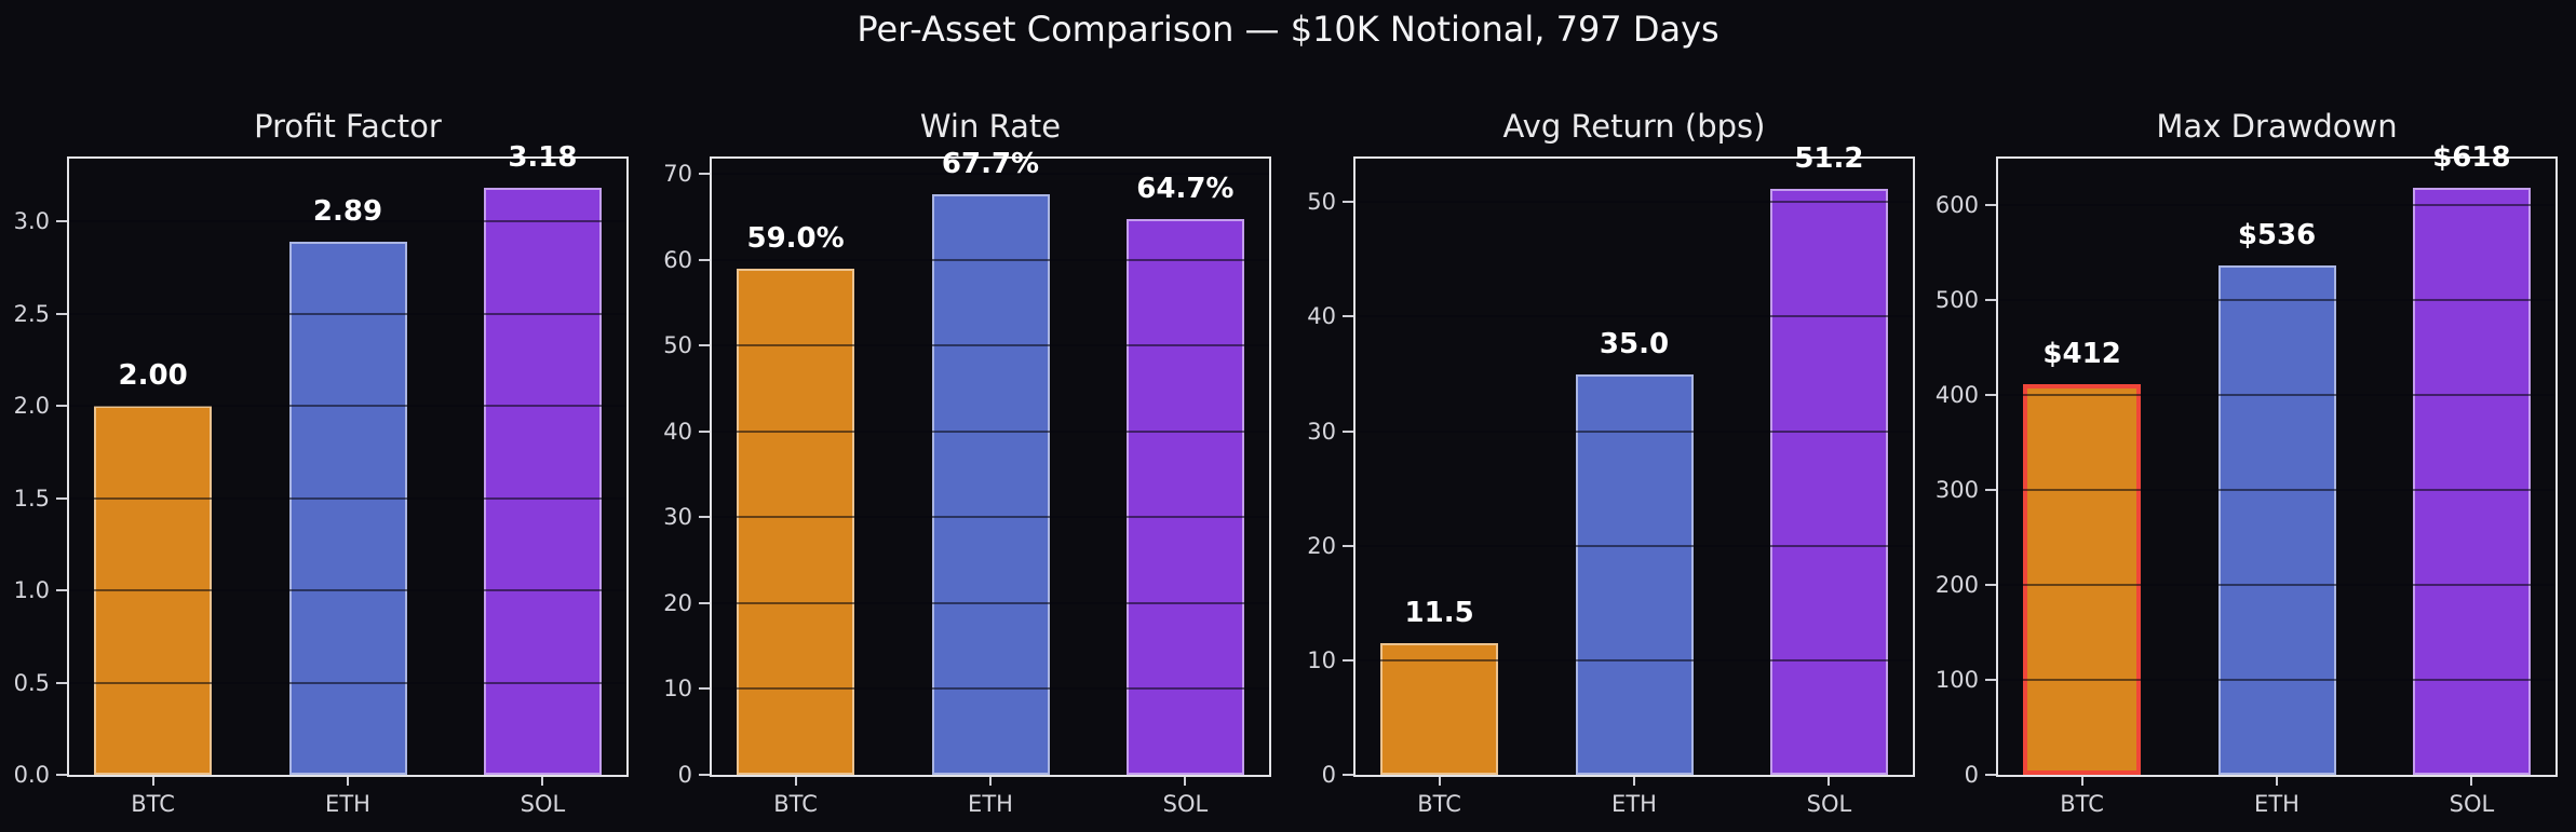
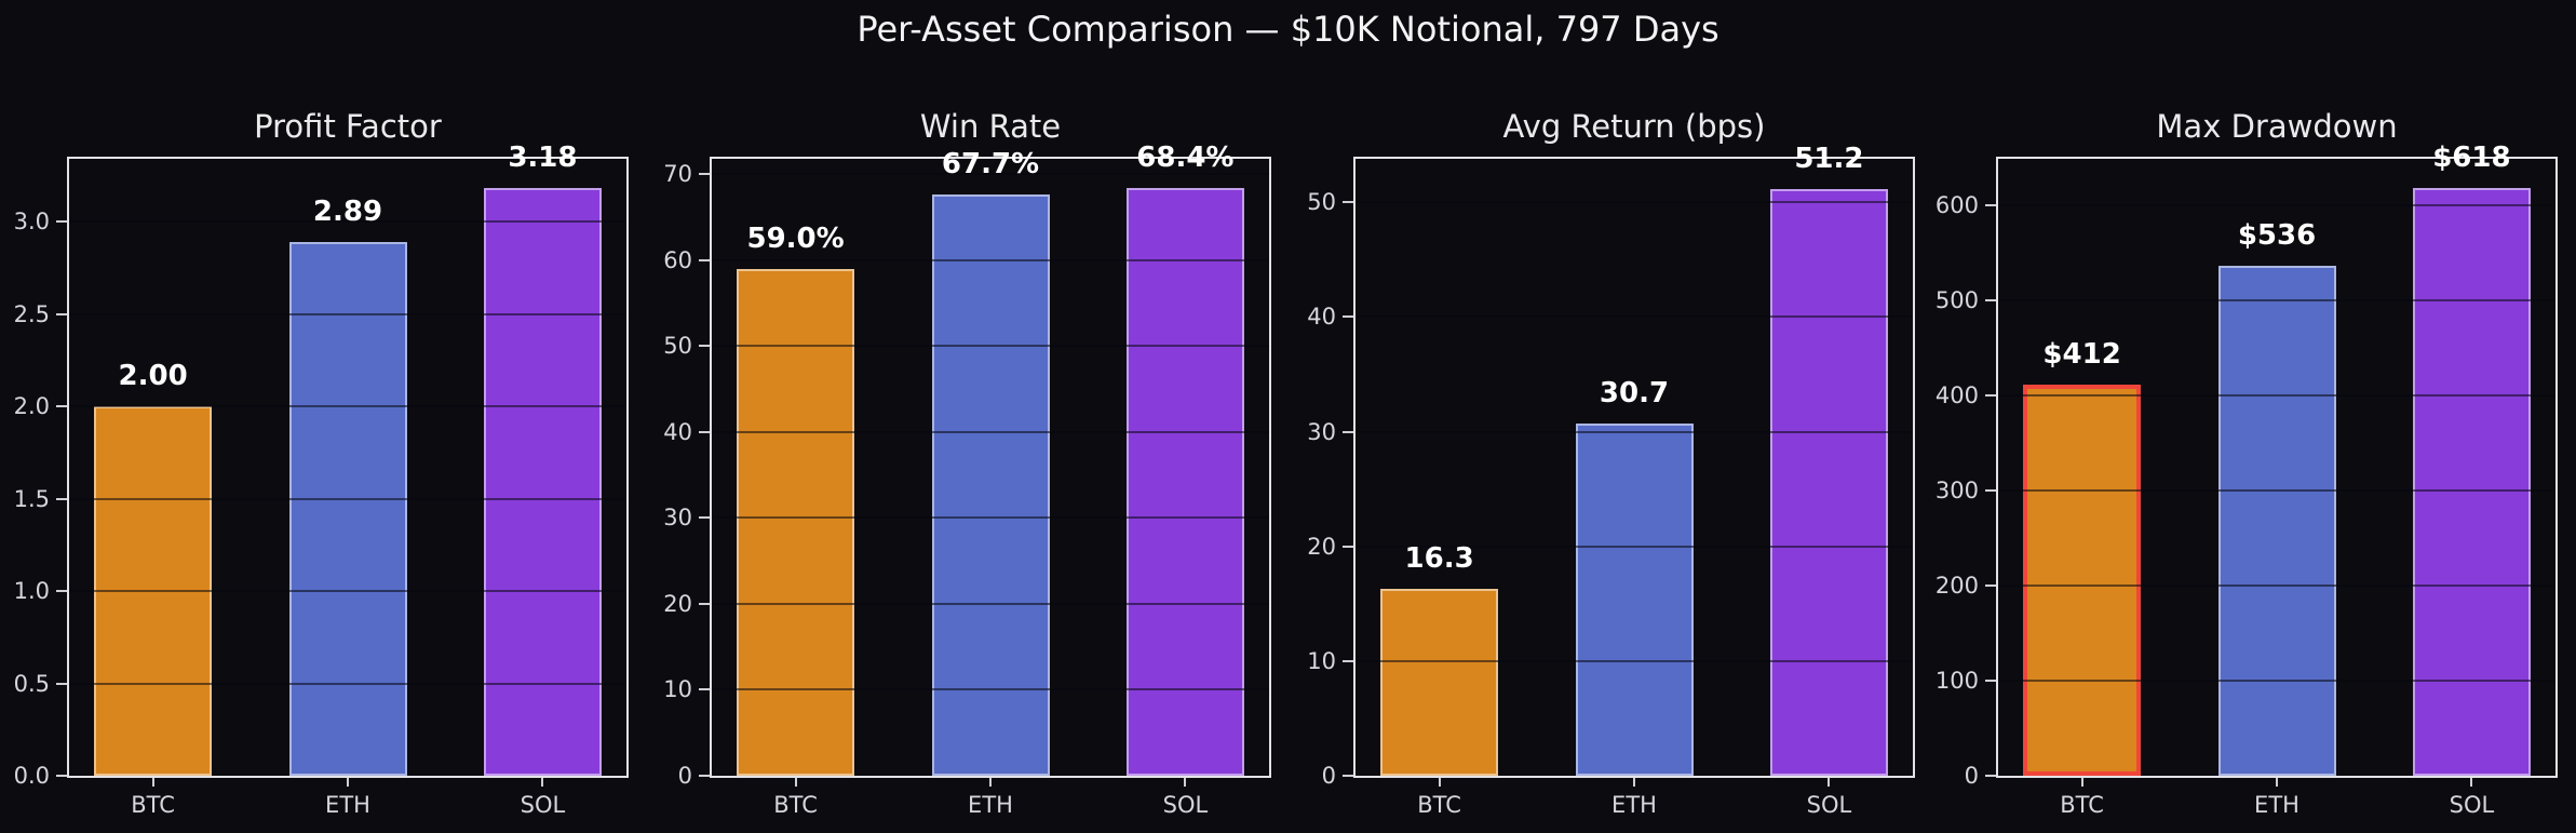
Win Rate/SOL: 64.7% -> 68.4%
Avg Return (bps)/BTC: 11.5 -> 16.3
Avg Return (bps)/ETH: 35.0 -> 30.7
